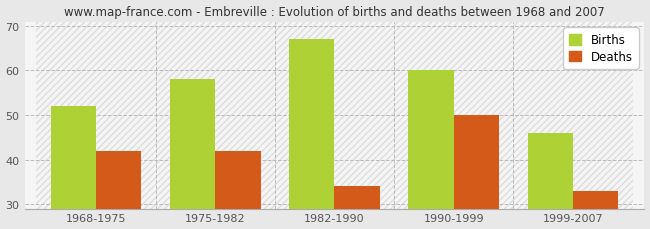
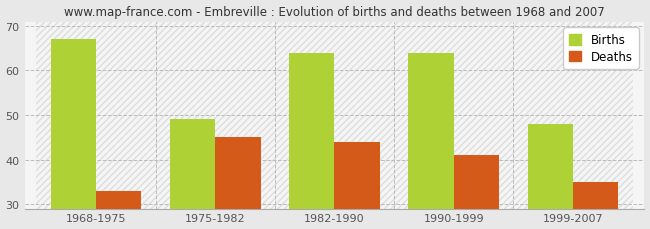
Births/1968-1975: 52 -> 67
Deaths/1968-1975: 42 -> 33
Births/1975-1982: 58 -> 49
Deaths/1975-1982: 42 -> 45
Births/1982-1990: 67 -> 64
Deaths/1982-1990: 34 -> 44
Births/1990-1999: 60 -> 64
Deaths/1990-1999: 50 -> 41
Births/1999-2007: 46 -> 48
Deaths/1999-2007: 33 -> 35
